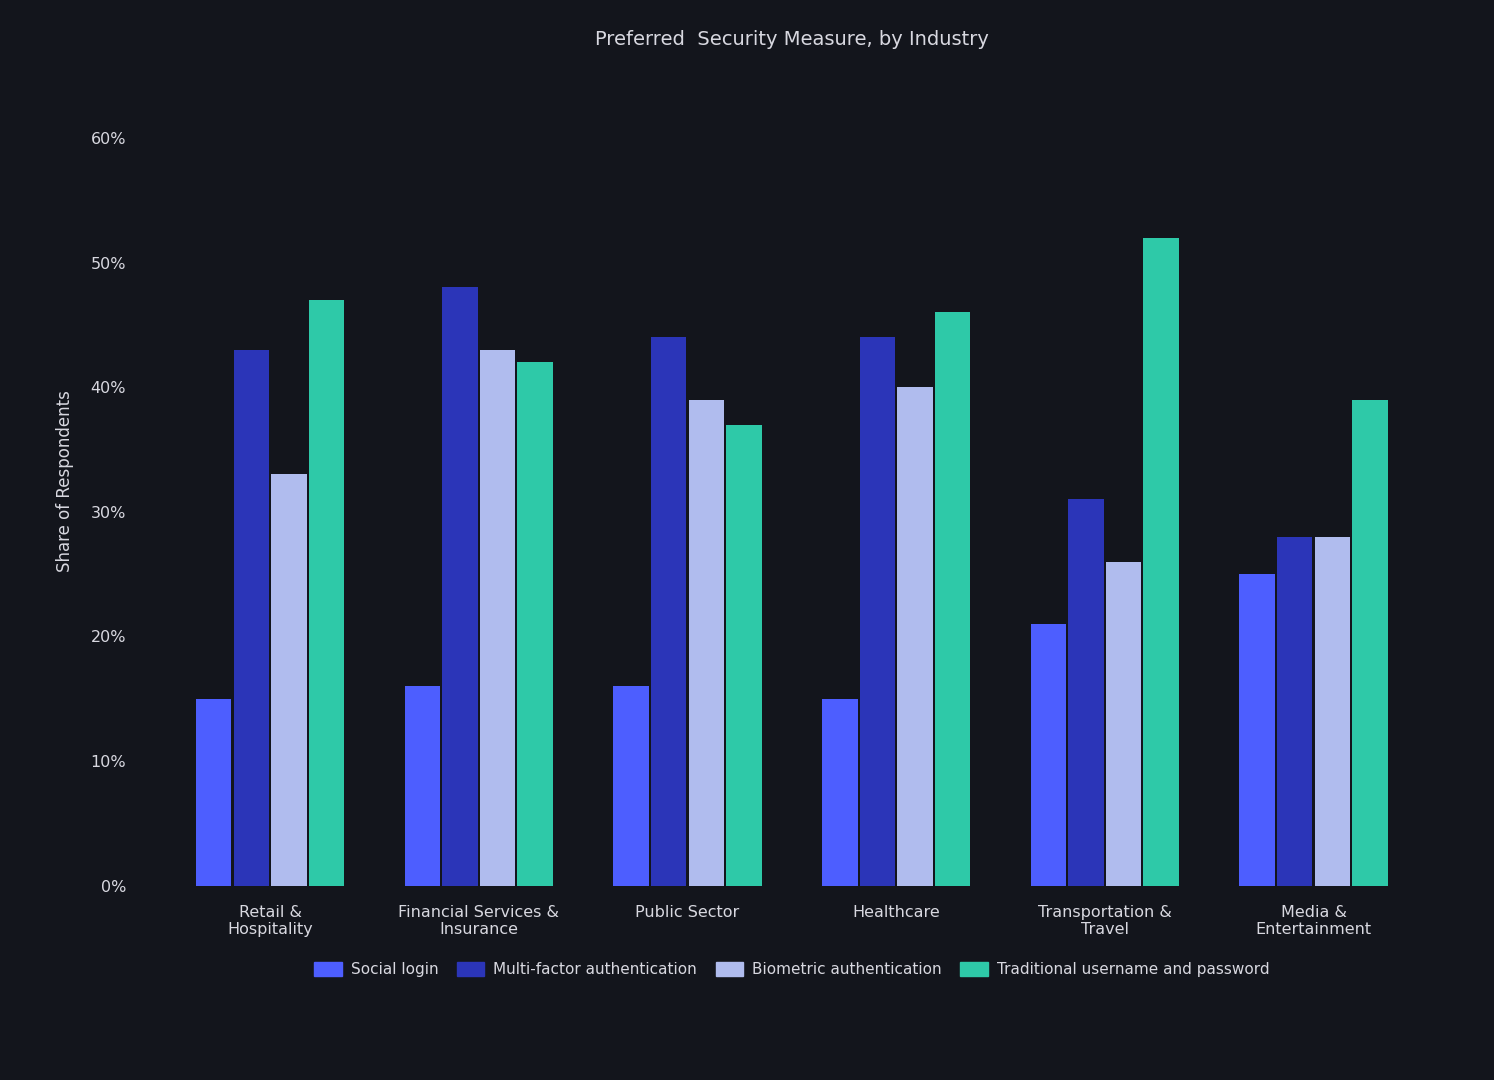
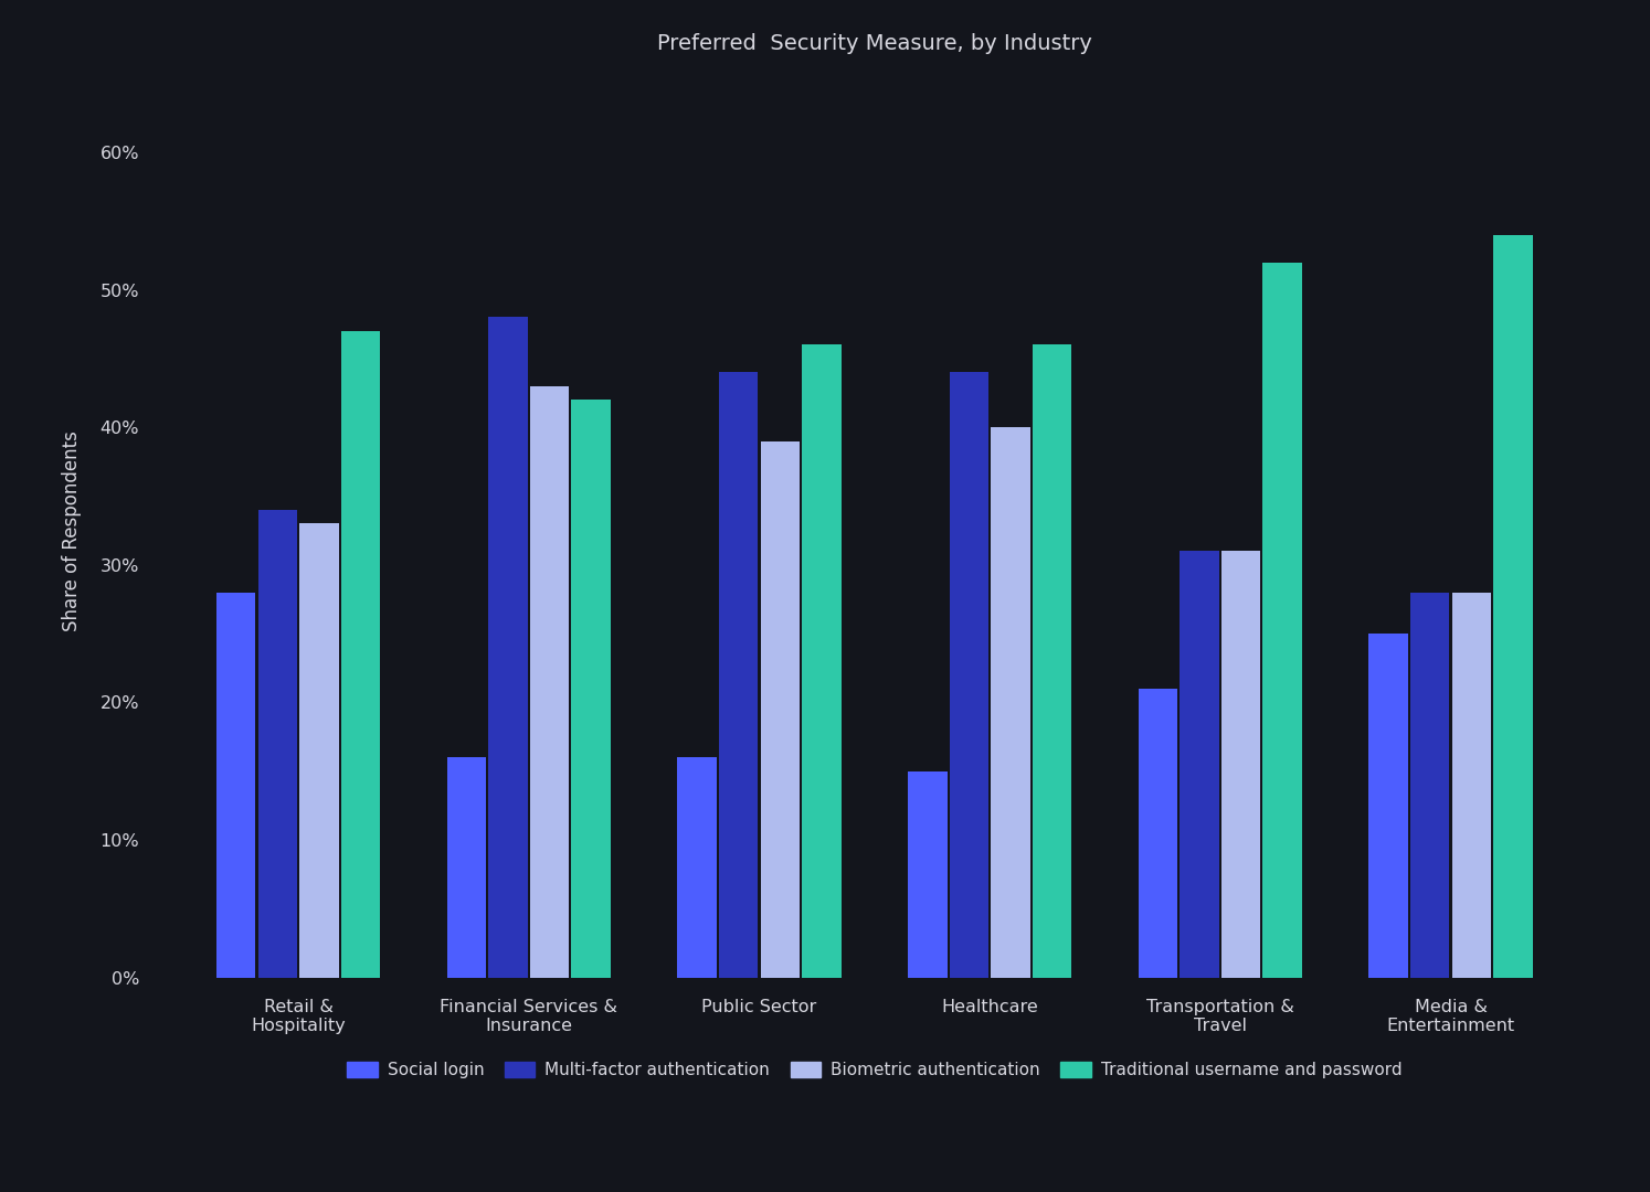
Social login/Retail & Hospitality: 15% -> 28%
Multi-factor authentication/Retail & Hospitality: 43% -> 34%
Traditional username and password/Public Sector: 37% -> 46%
Biometric authentication/Transportation & Travel: 26% -> 31%
Traditional username and password/Media & Entertainment: 39% -> 54%
